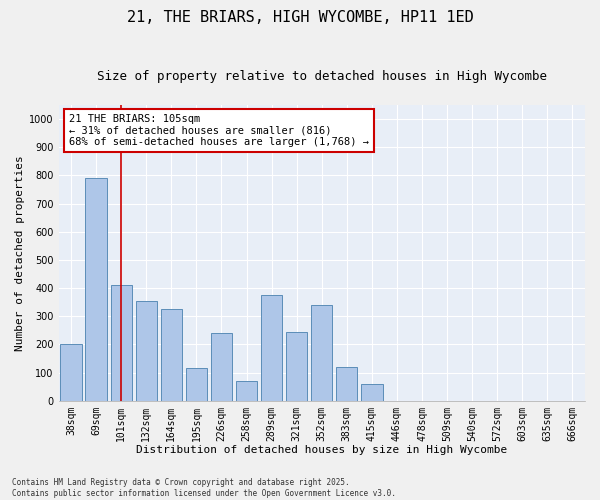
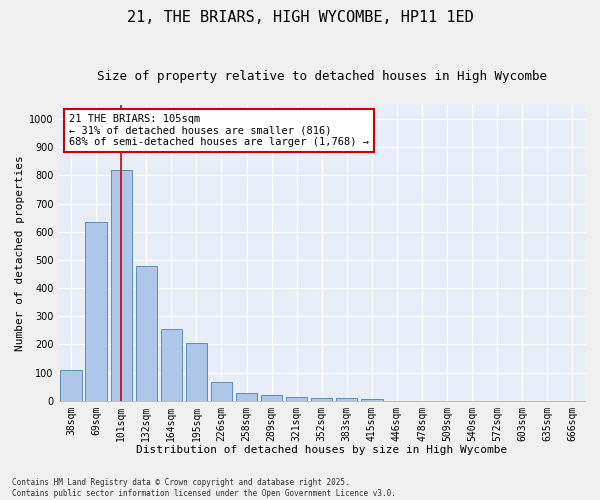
38sqm: 200 -> 110
69sqm: 790 -> 635
101sqm: 410 -> 820
132sqm: 355 -> 480
164sqm: 325 -> 255
195sqm: 115 -> 205
226sqm: 240 -> 65
258sqm: 70 -> 27
289sqm: 375 -> 20
321sqm: 245 -> 14
352sqm: 340 -> 10
383sqm: 120 -> 8
415sqm: 60 -> 7
